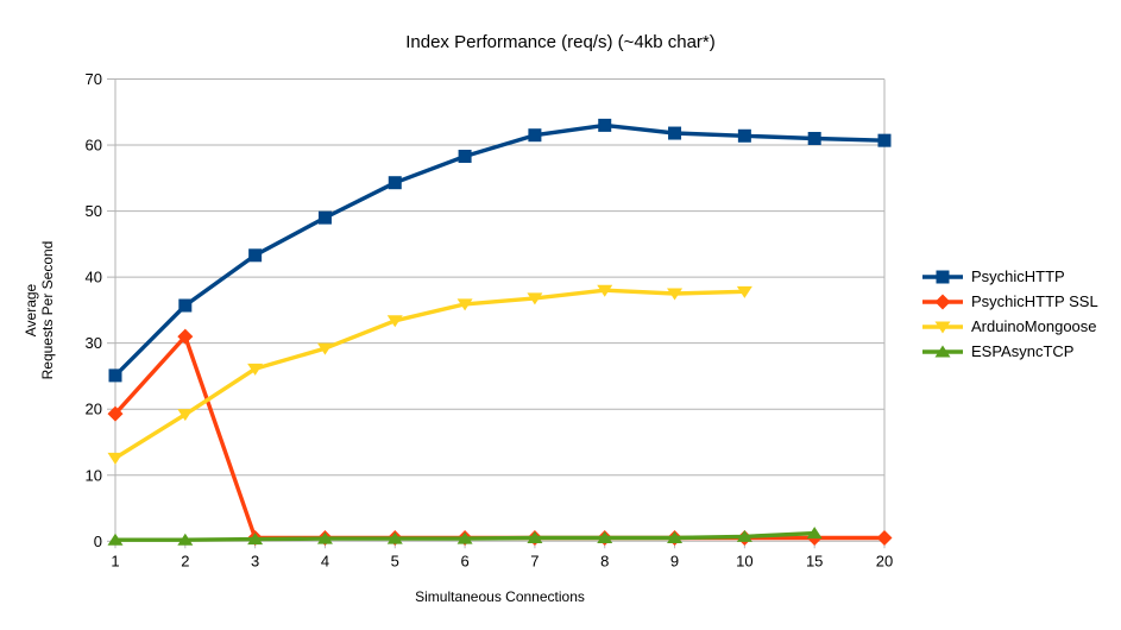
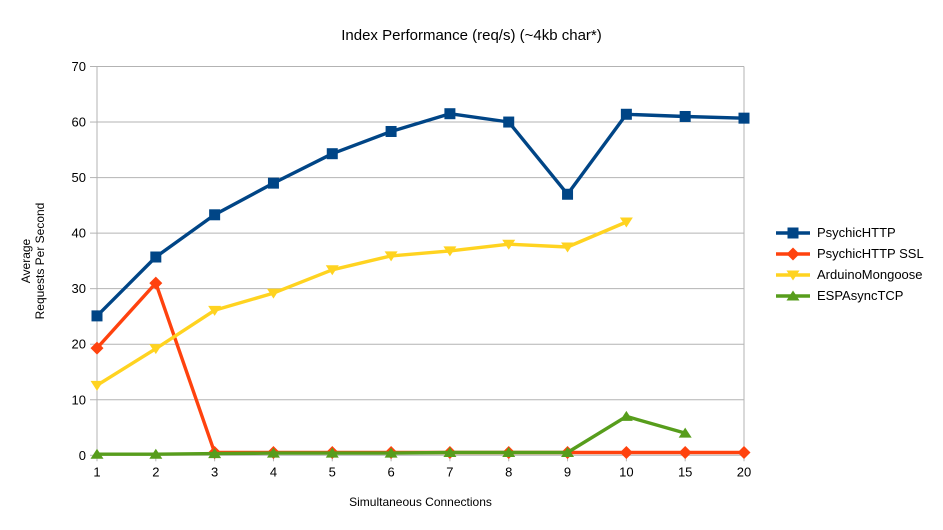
PsychicHTTP/8: 63 -> 60
PsychicHTTP/9: 62 -> 47
ArduinoMongoose/10: 38 -> 42
ESPAsyncTCP/10: 1 -> 7
ESPAsyncTCP/15: 1 -> 4
